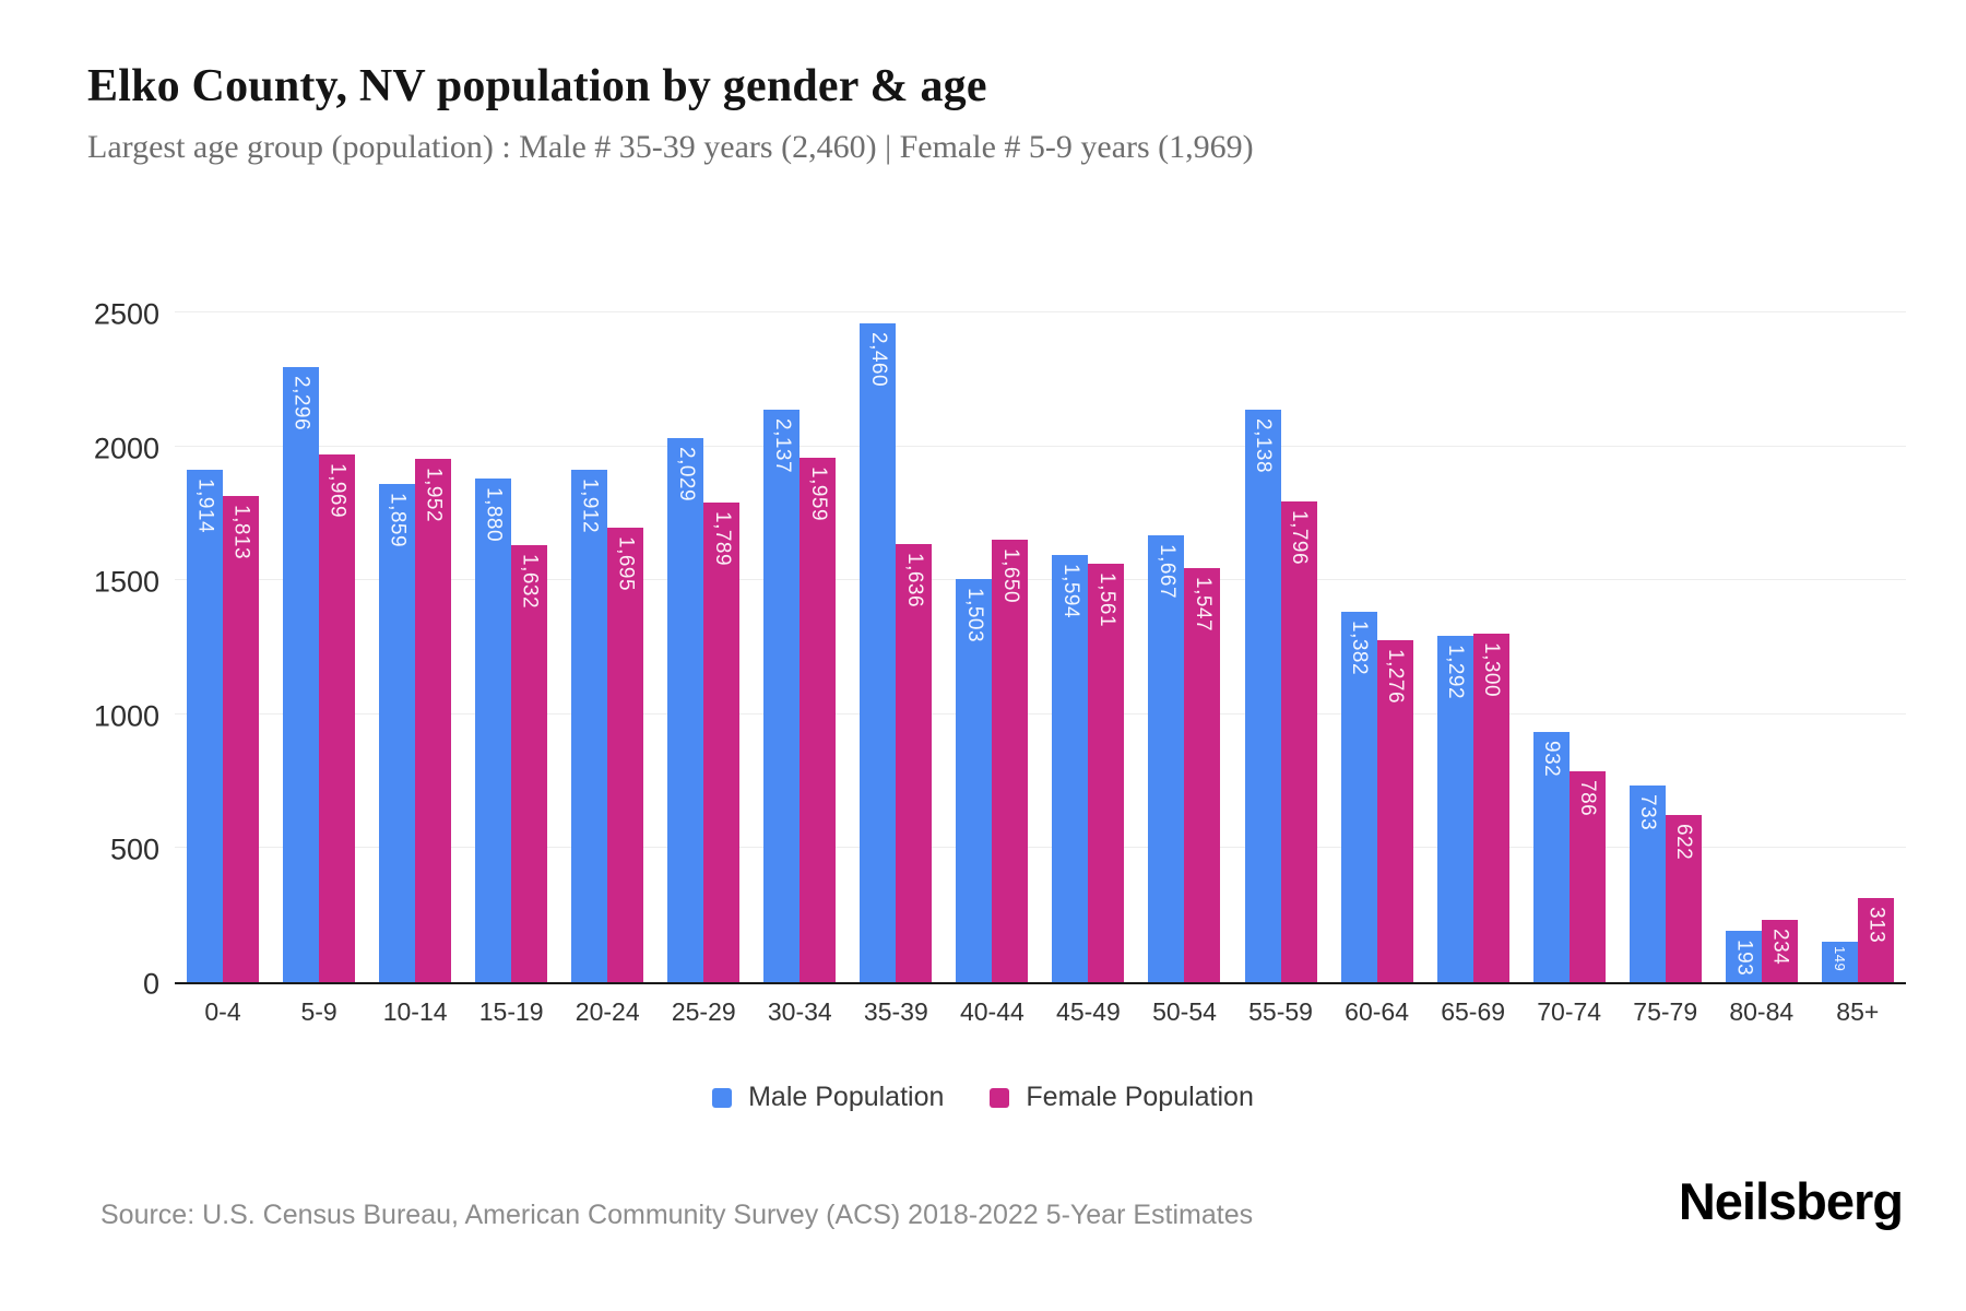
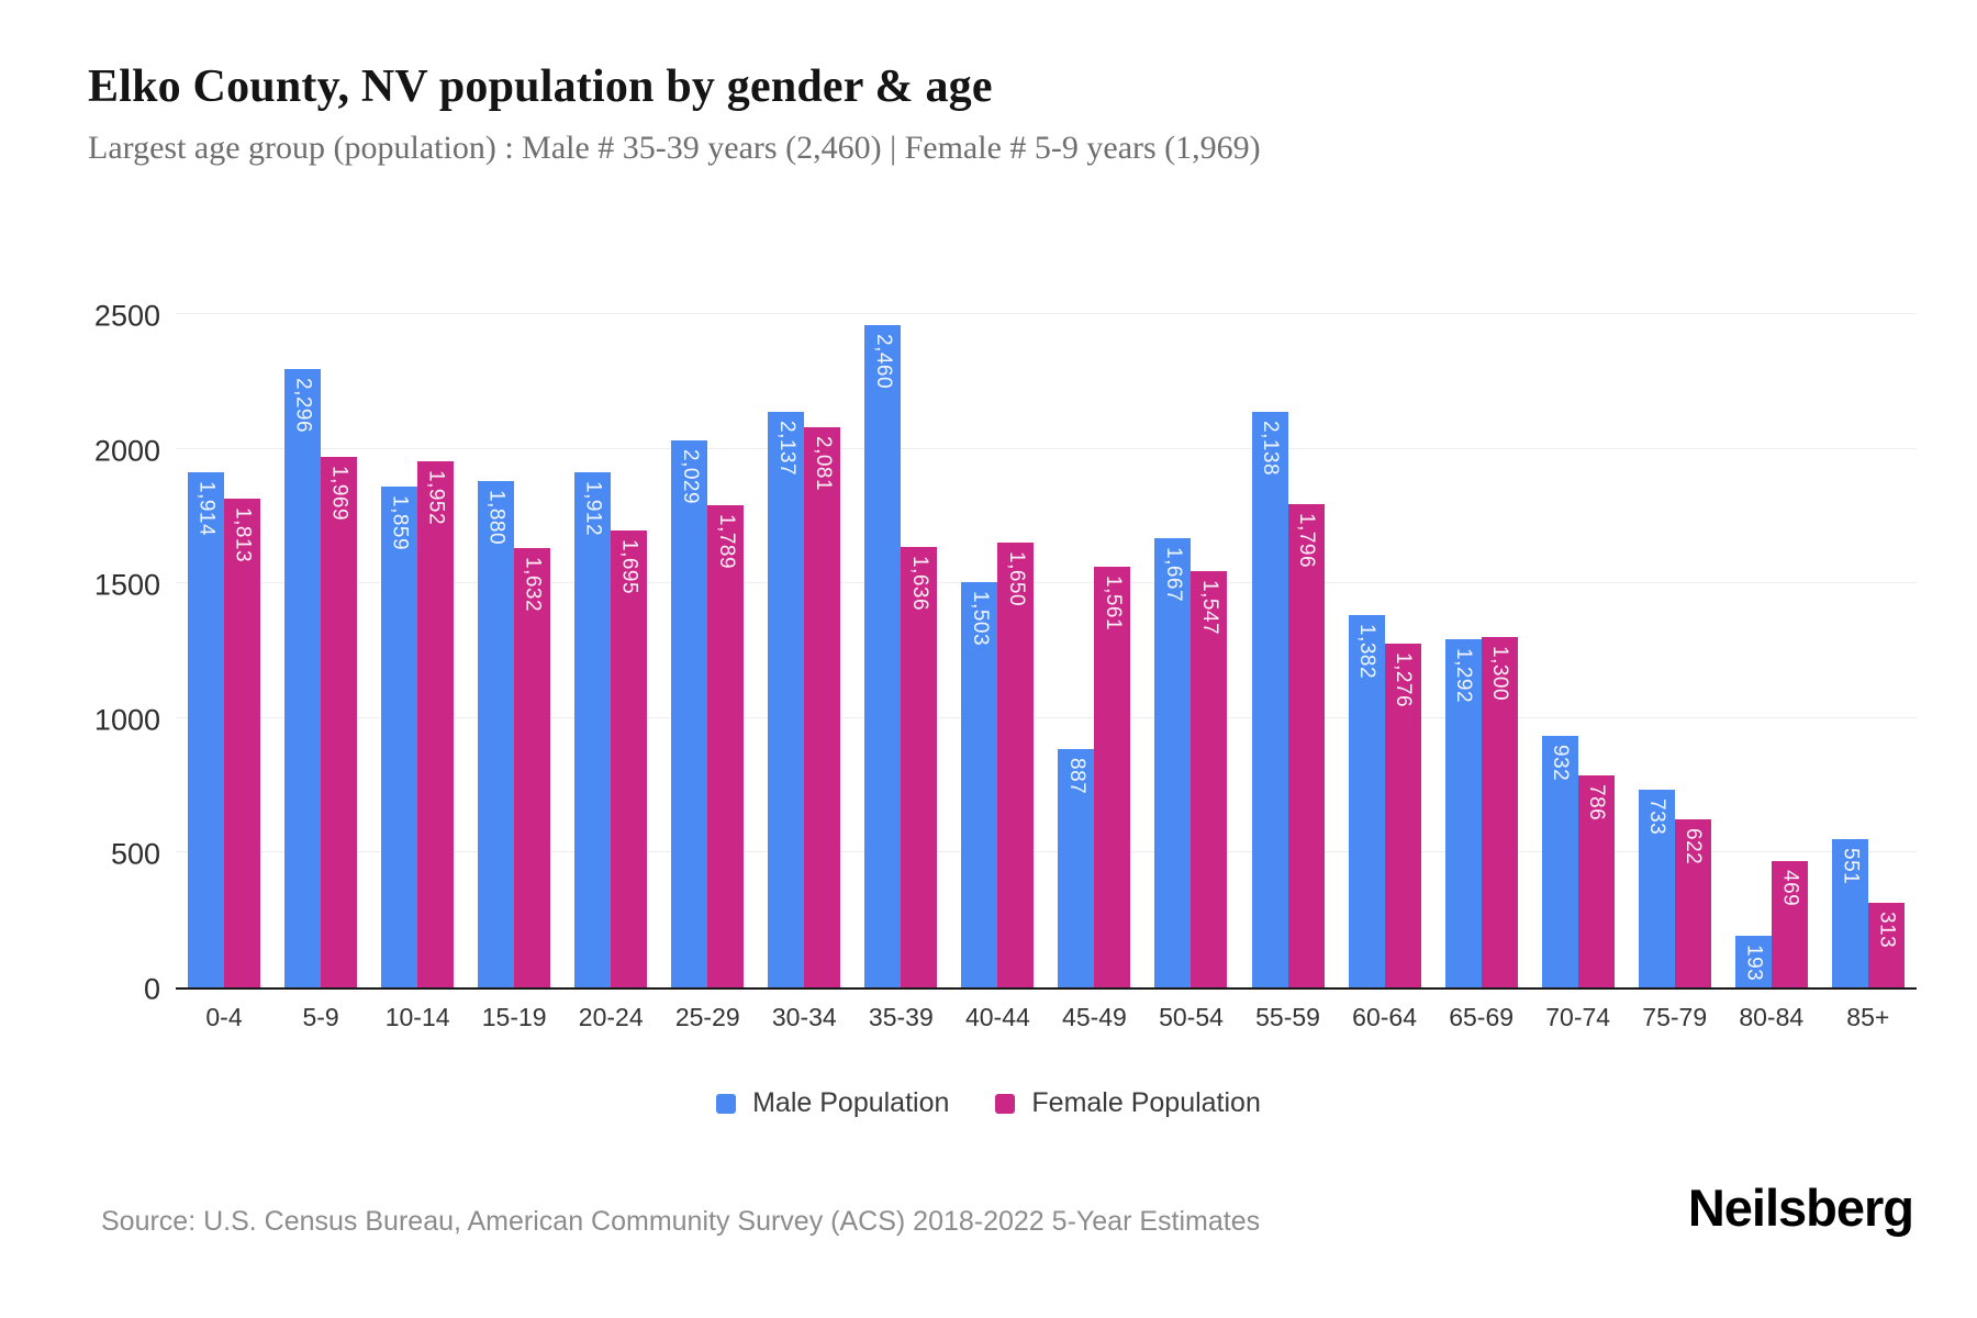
Female Population/30-34: 1,959 -> 2,081
Male Population/45-49: 1,594 -> 887
Female Population/80-84: 234 -> 469
Male Population/85+: 149 -> 551
